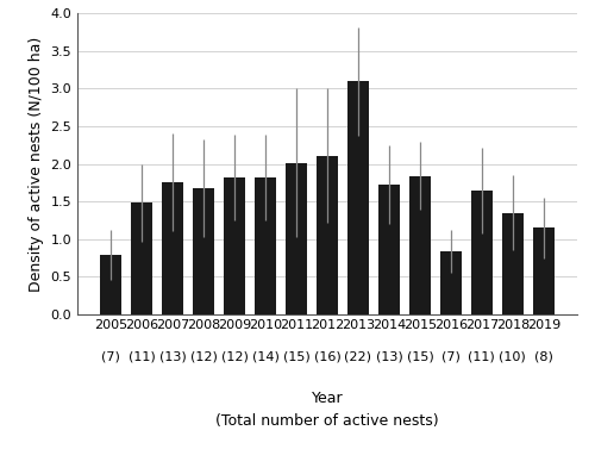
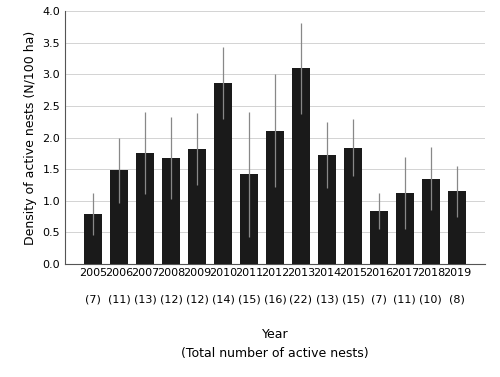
2010: 1.82 -> 2.86
2011: 2.01 -> 1.42
2017: 1.64 -> 1.12
